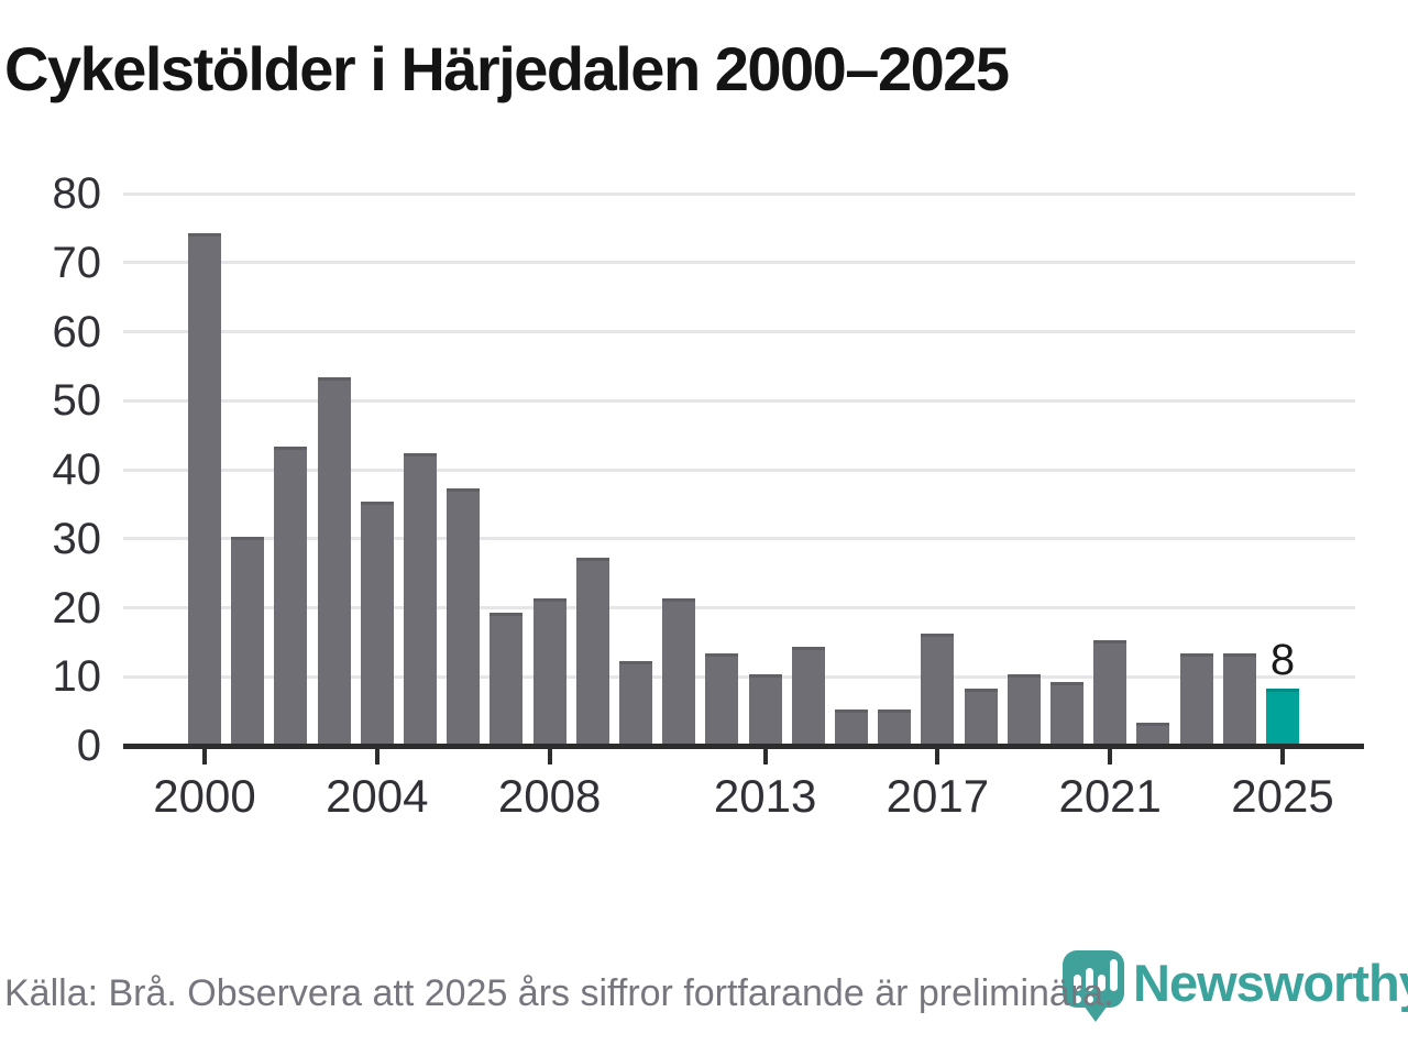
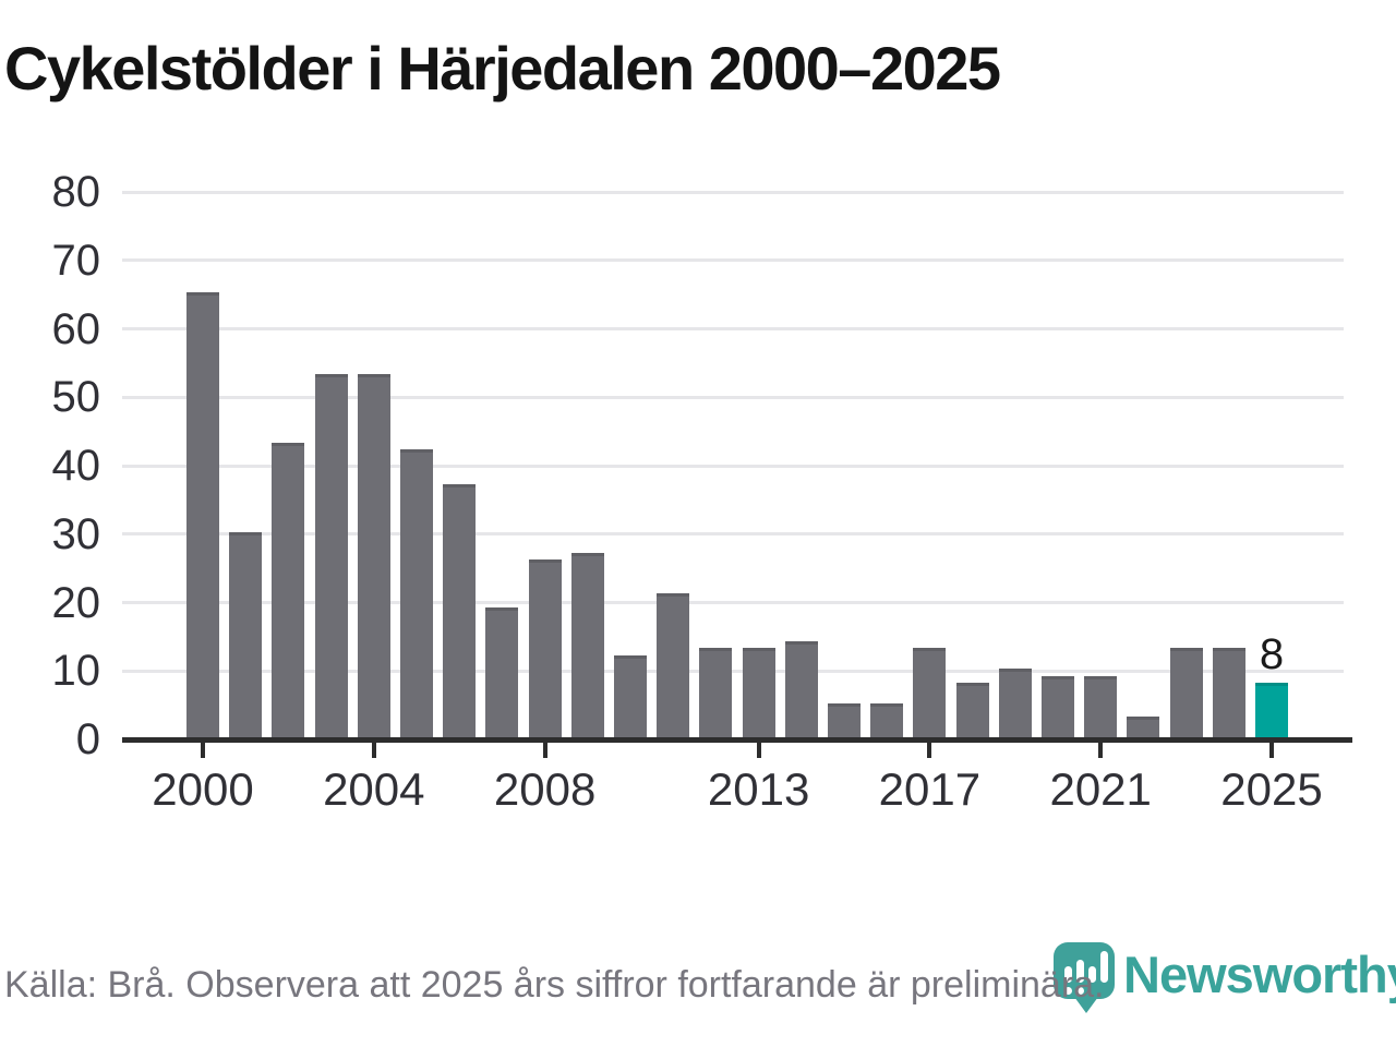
2000: 74 -> 65
2004: 35 -> 53
2008: 21 -> 26
2013: 10 -> 13
2017: 16 -> 13
2021: 15 -> 9
